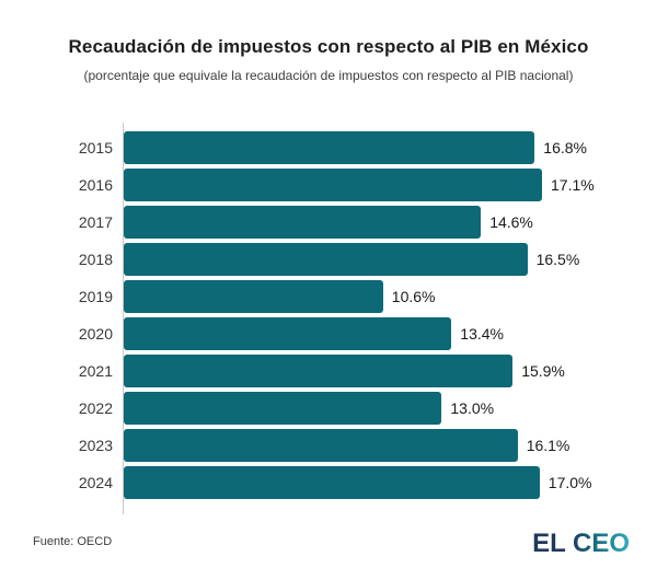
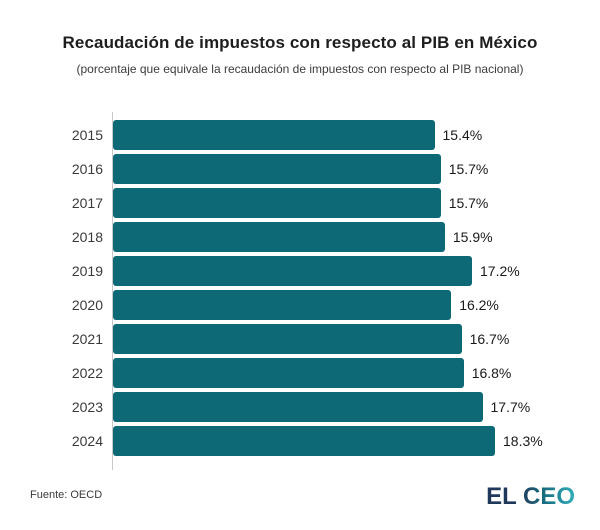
2015: 16.8% -> 15.4%
2016: 17.1% -> 15.7%
2017: 14.6% -> 15.7%
2018: 16.5% -> 15.9%
2019: 10.6% -> 17.2%
2020: 13.4% -> 16.2%
2021: 15.9% -> 16.7%
2022: 13.0% -> 16.8%
2023: 16.1% -> 17.7%
2024: 17.0% -> 18.3%
